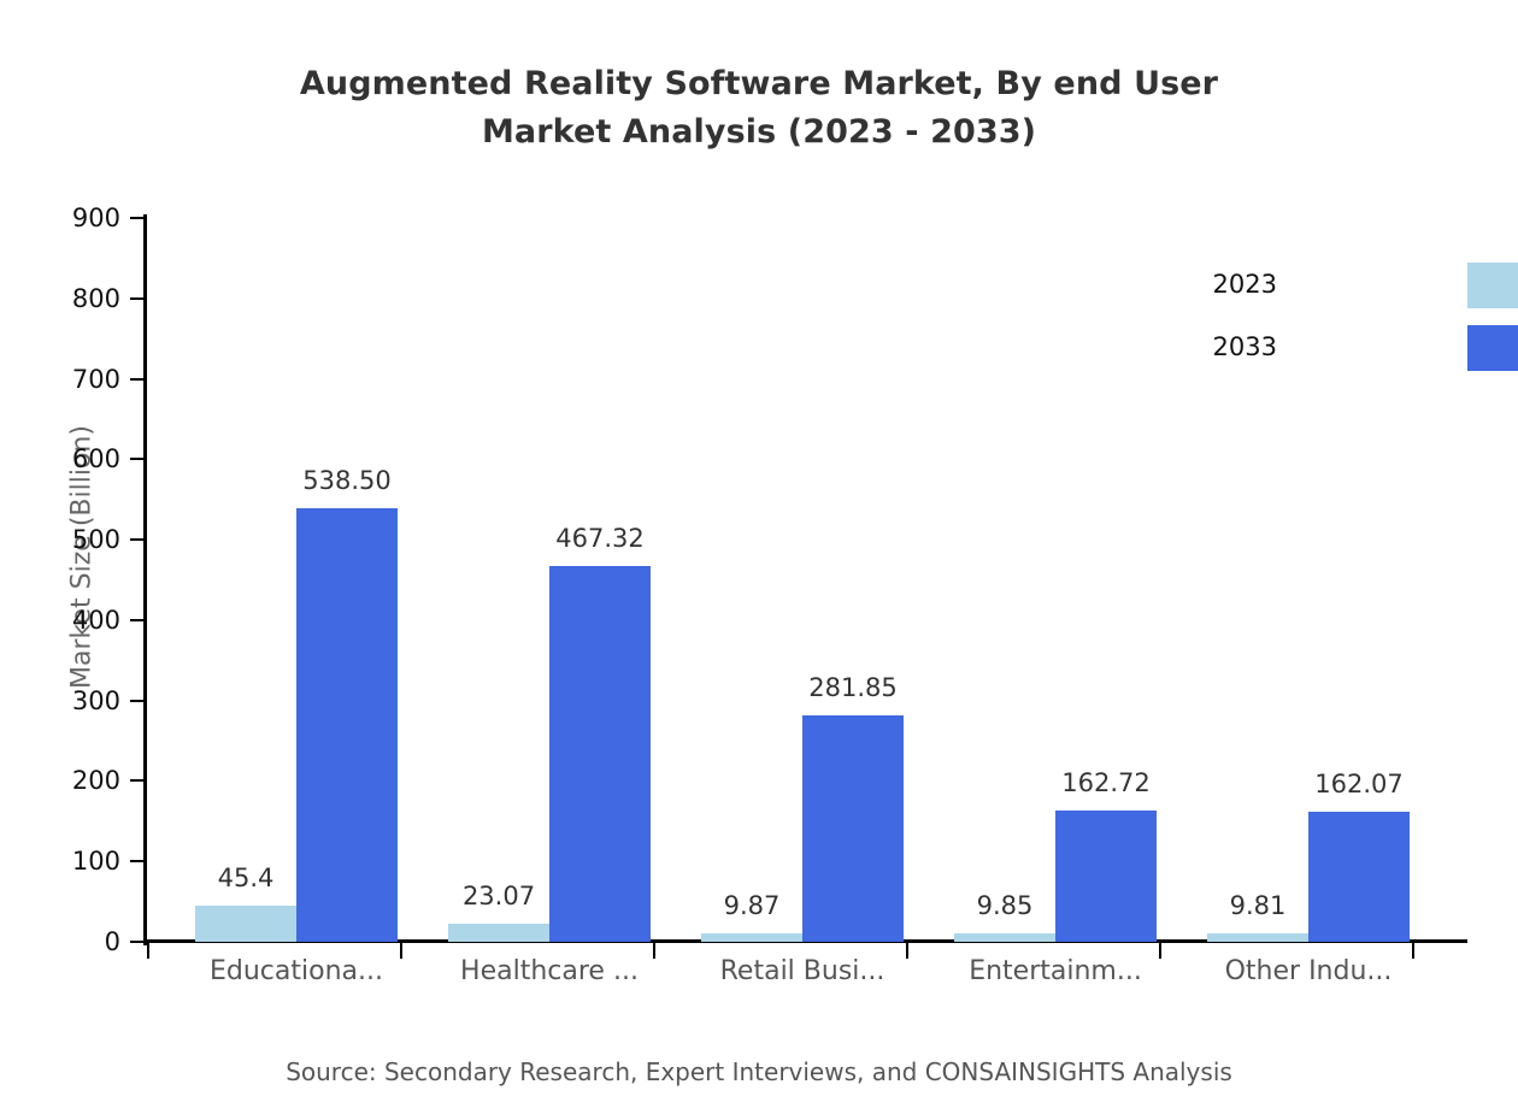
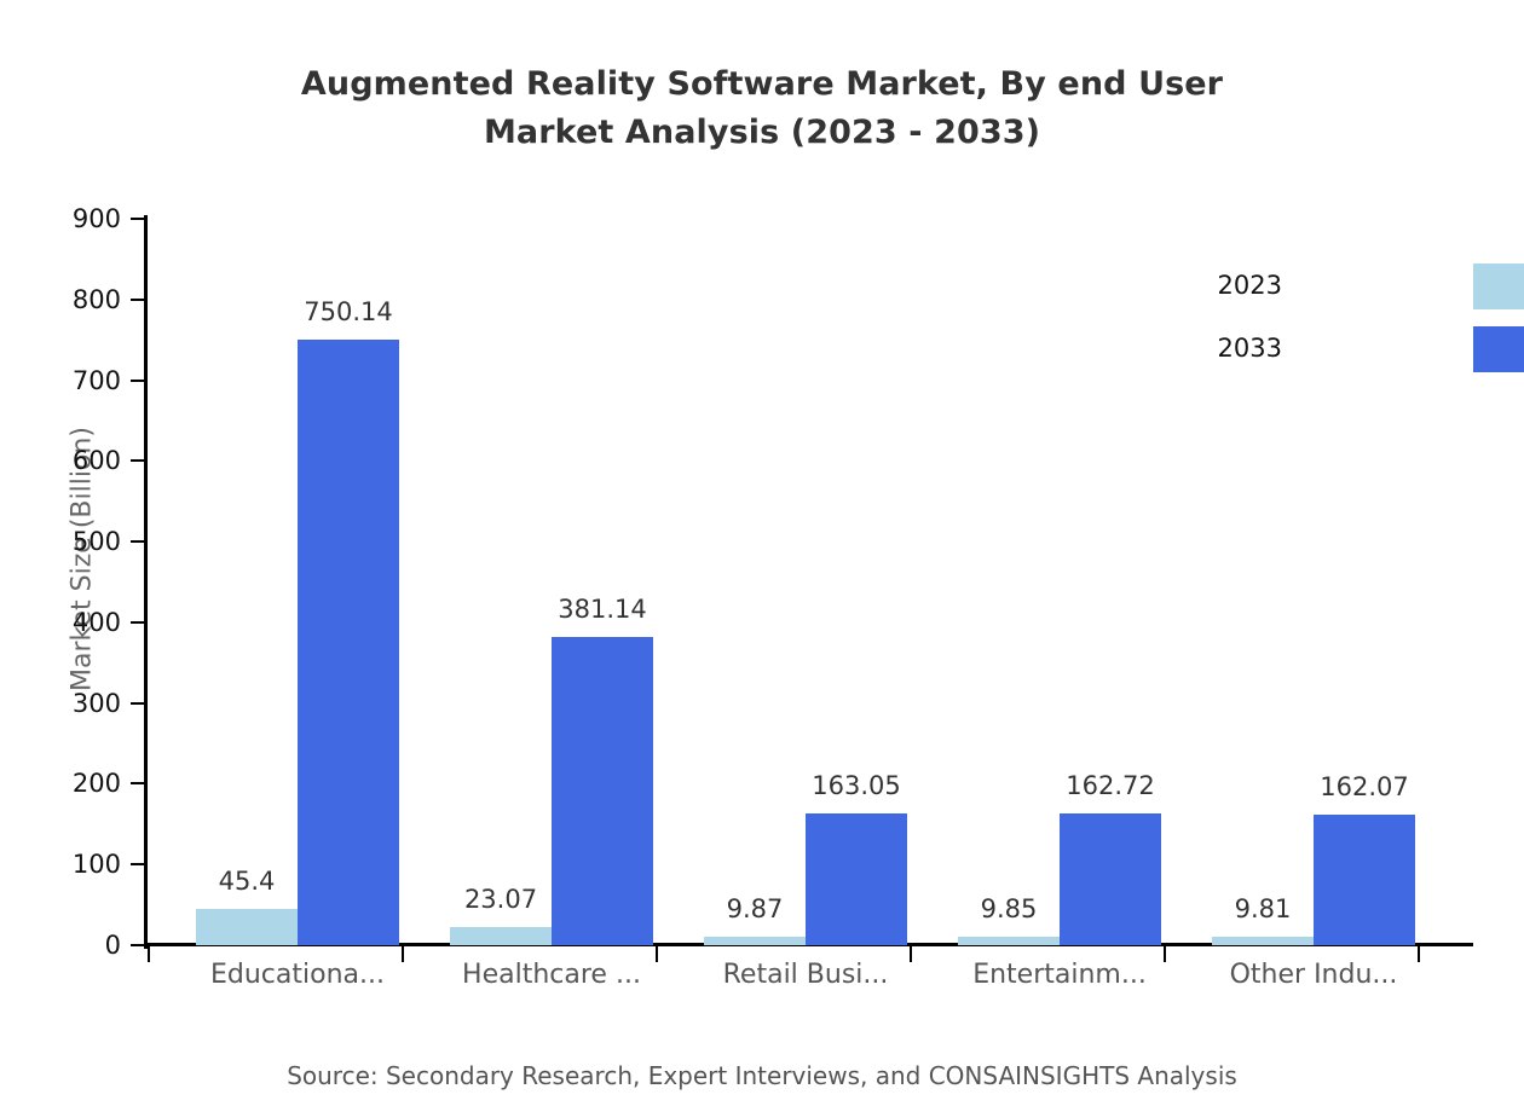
2033/Educationa...: 538.50 -> 750.14
2033/Healthcare ...: 467.32 -> 381.14
2033/Retail Busi...: 281.85 -> 163.05
